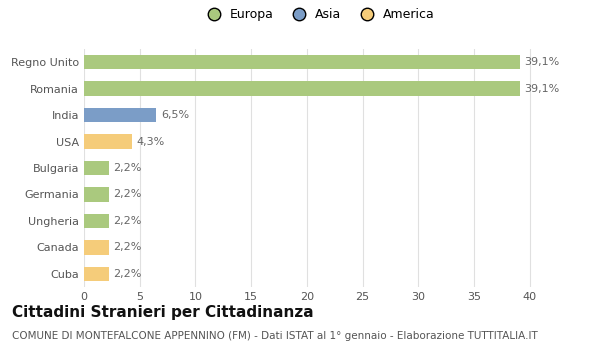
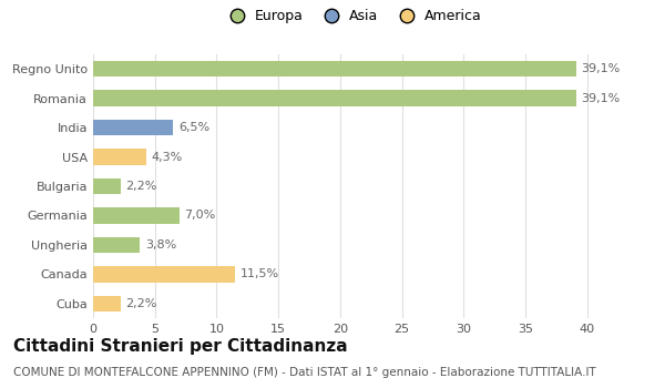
Germania: 2,2% -> 7,0%
Ungheria: 2,2% -> 3,8%
Canada: 2,2% -> 11,5%
